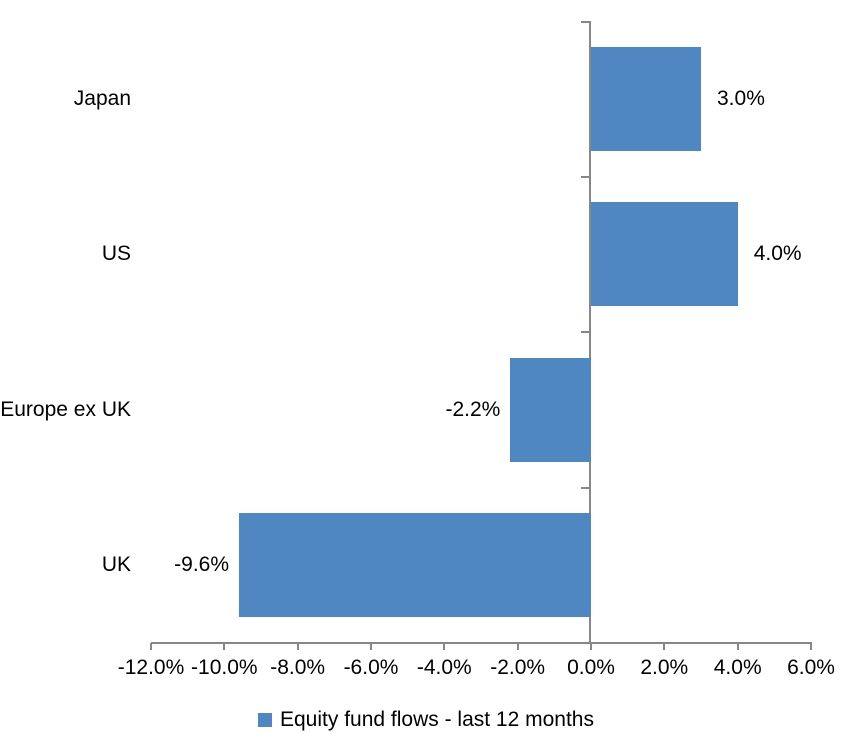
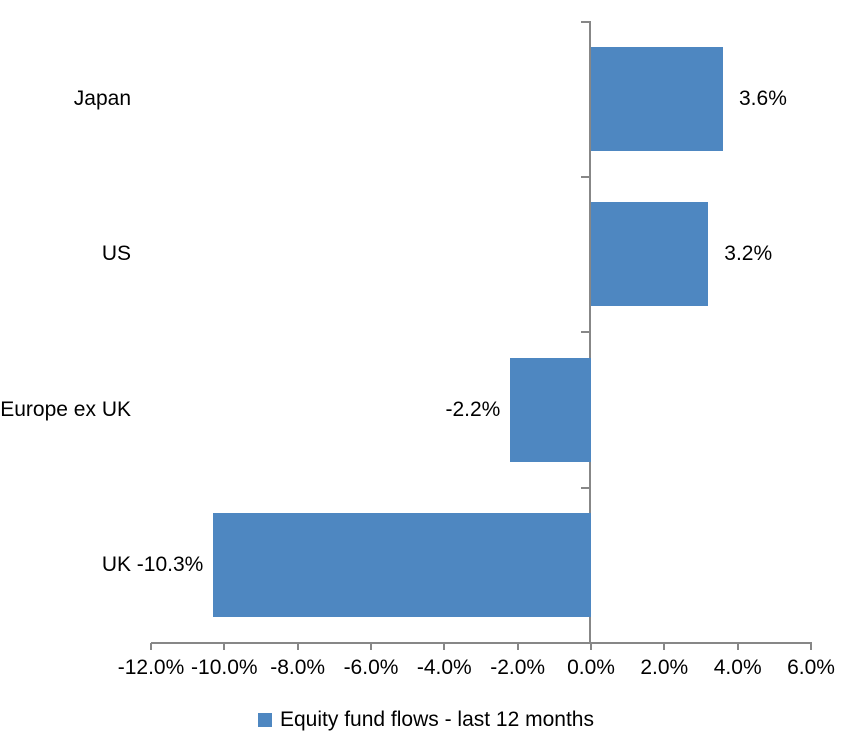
Japan: 3.0% -> 3.6%
US: 4.0% -> 3.2%
UK: -9.6% -> -10.3%
